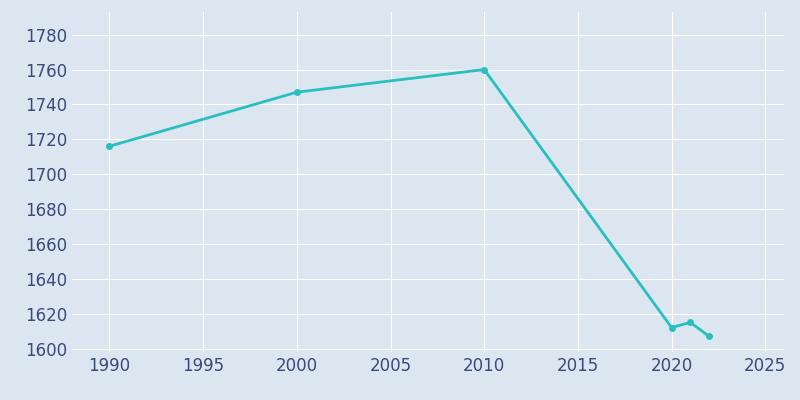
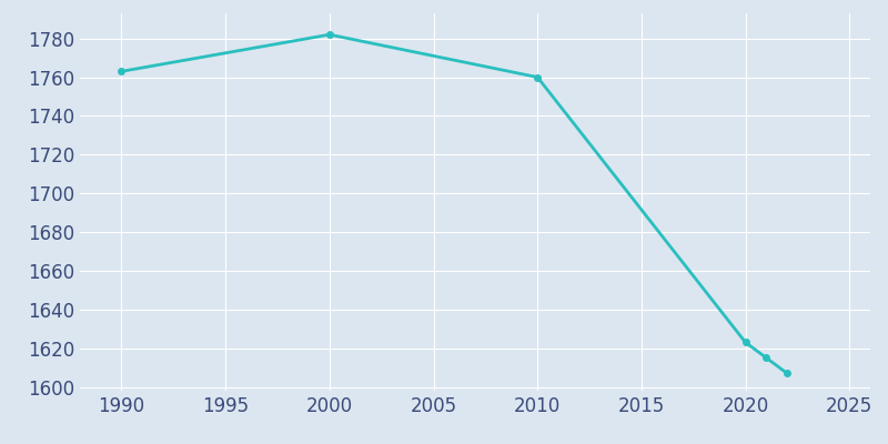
1990: 1716 -> 1763
2000: 1747 -> 1782
2020: 1612 -> 1623
